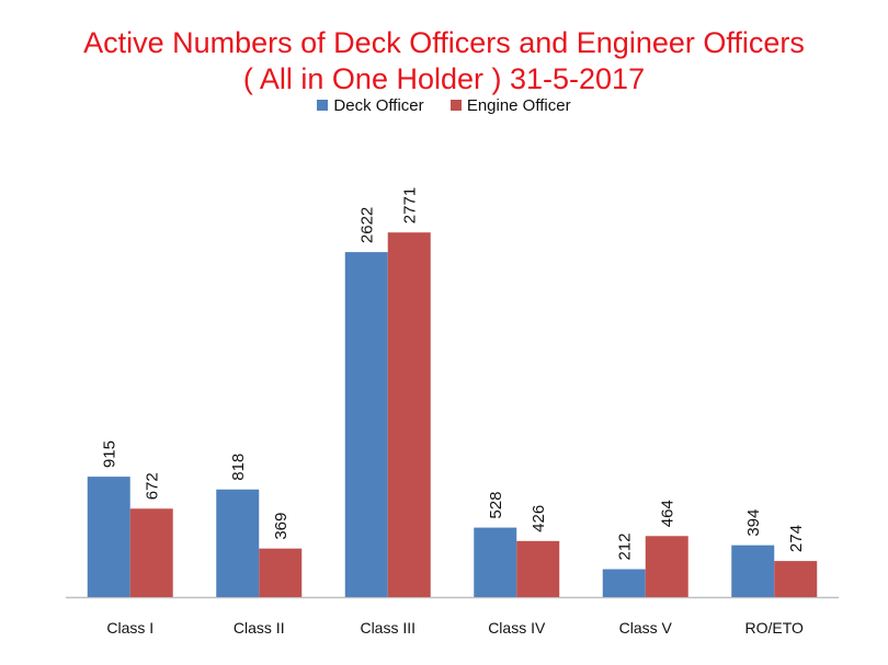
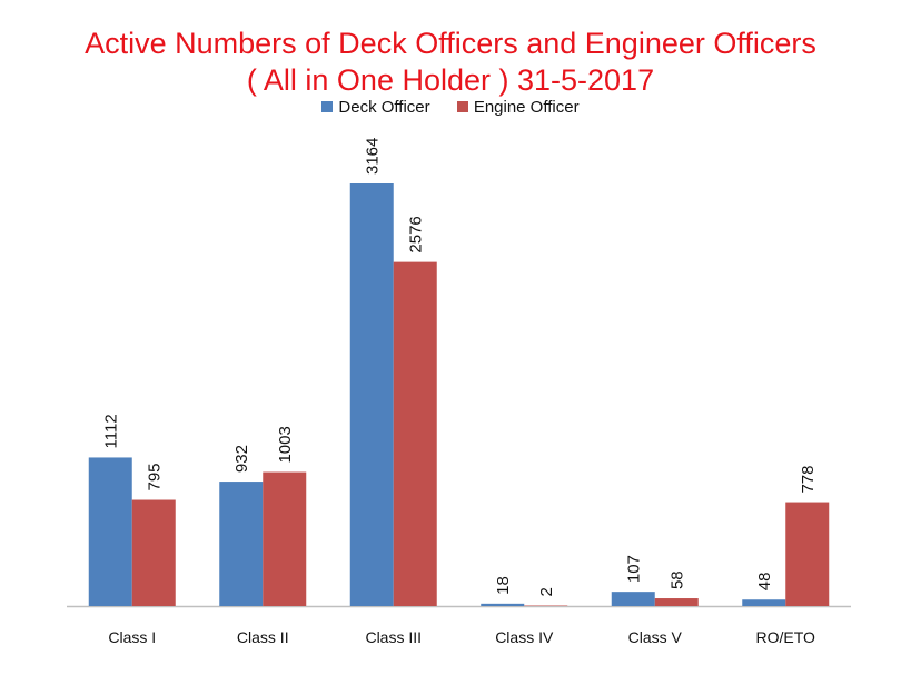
Deck Officer/Class I: 915 -> 1112
Engine Officer/Class I: 672 -> 795
Deck Officer/Class II: 818 -> 932
Engine Officer/Class II: 369 -> 1003
Deck Officer/Class III: 2622 -> 3164
Engine Officer/Class III: 2771 -> 2576
Deck Officer/Class IV: 528 -> 18
Engine Officer/Class IV: 426 -> 2
Deck Officer/Class V: 212 -> 107
Engine Officer/Class V: 464 -> 58
Deck Officer/RO/ETO: 394 -> 48
Engine Officer/RO/ETO: 274 -> 778
